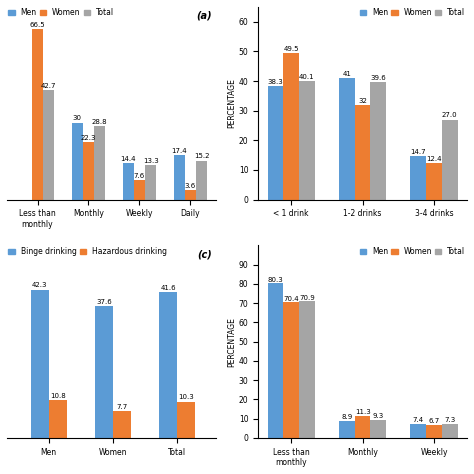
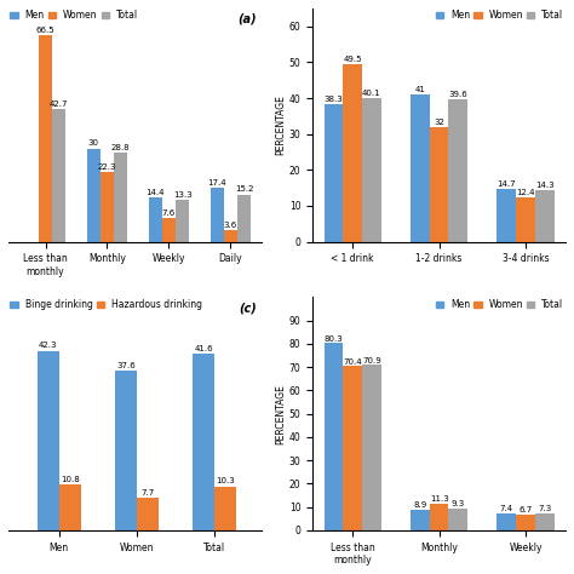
Total/3-4 drinks: 27.0 -> 14.3
